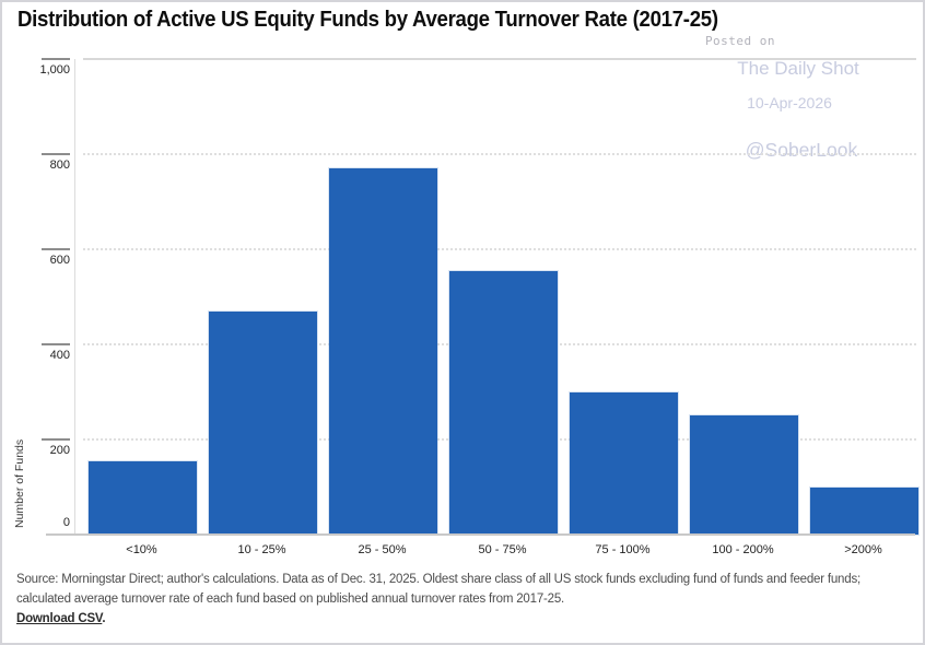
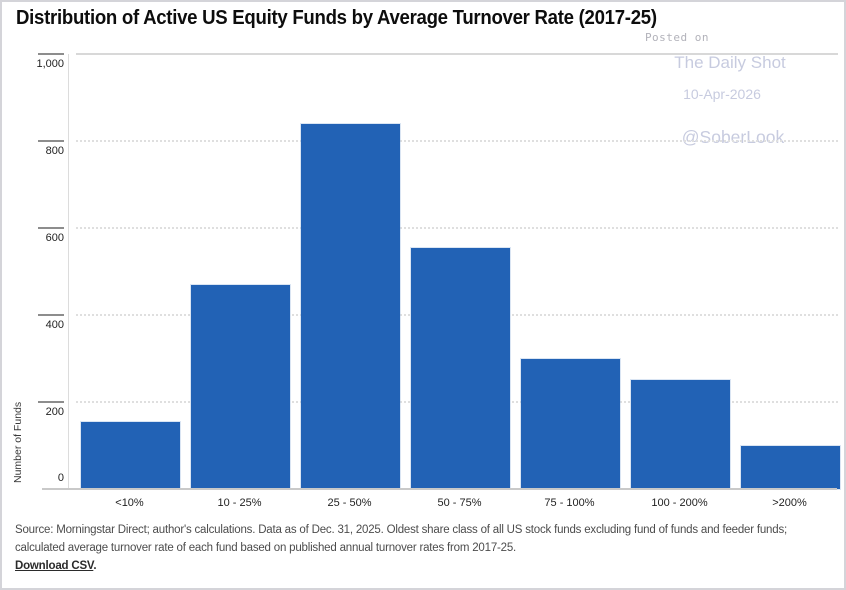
25 - 50%: 770 -> 840
